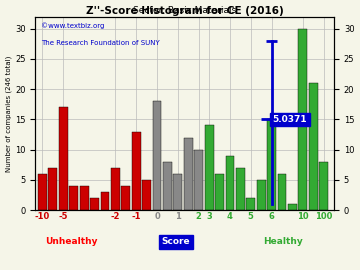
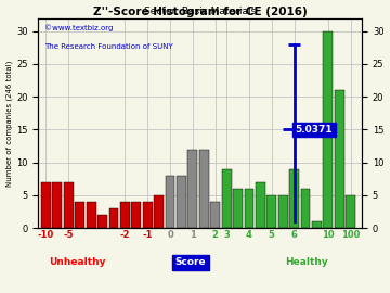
-10: 6 -> 7
-5: 17 -> 7
-2: 7 -> 4
-1: 13 -> 4
0: 18 -> 8
1: 6 -> 12
2: 10 -> 4
3: 14 -> 9
4: 9 -> 6
5: 2 -> 5
6: 15 -> 9
100: 8 -> 5
